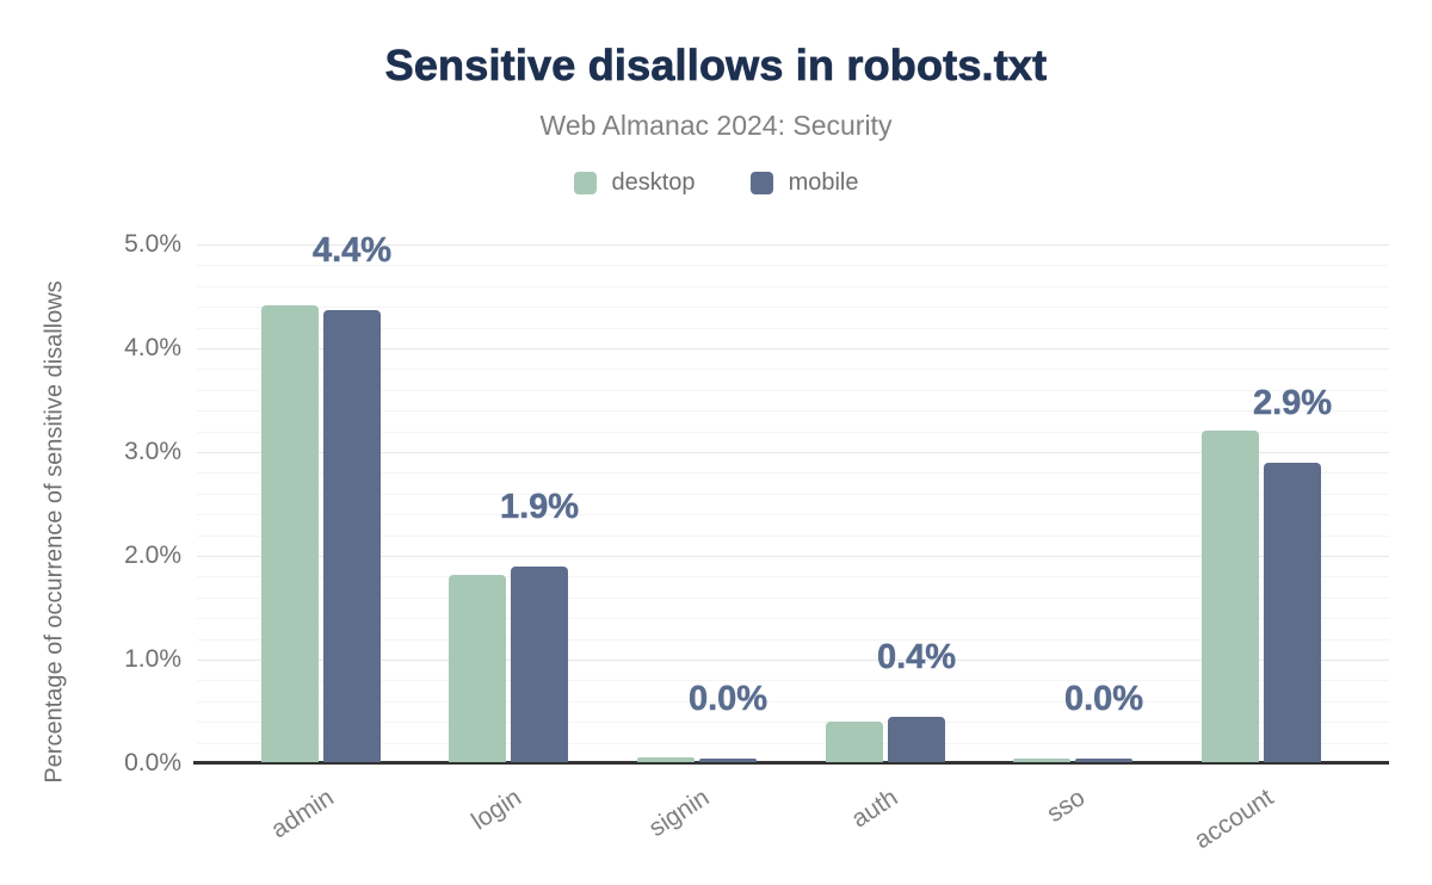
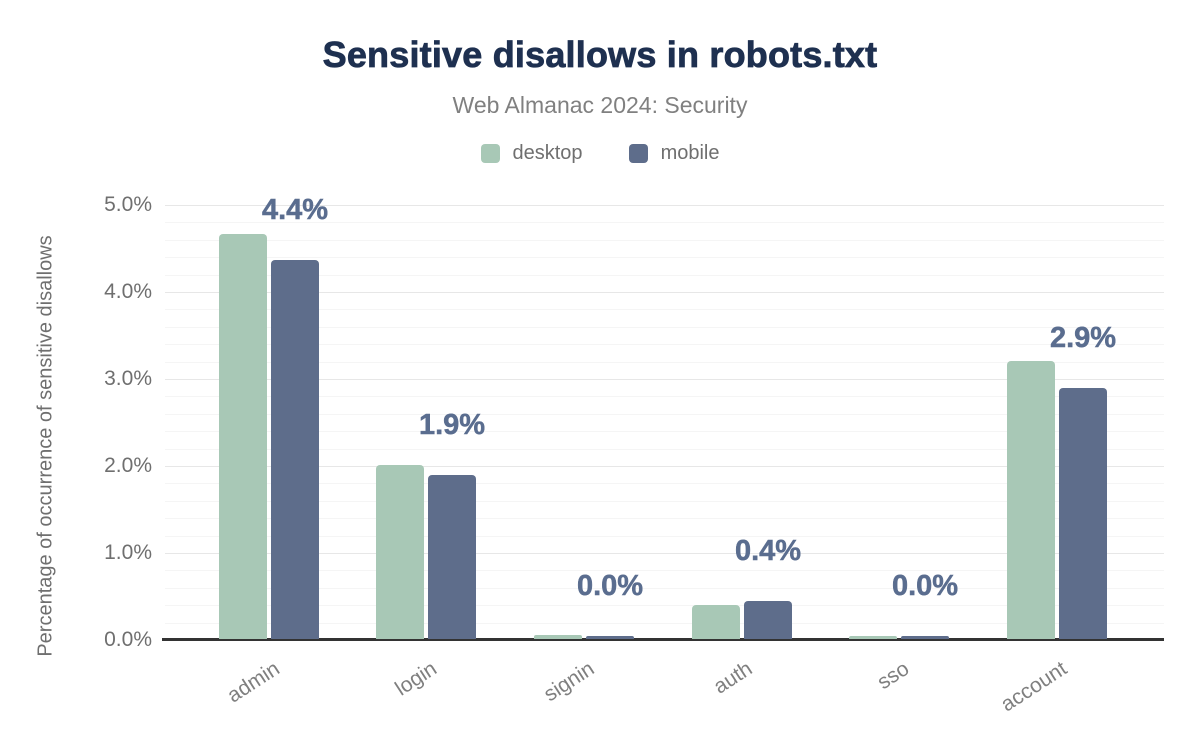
desktop/admin: 4.4% -> 4.7%
desktop/login: 1.8% -> 2.0%
